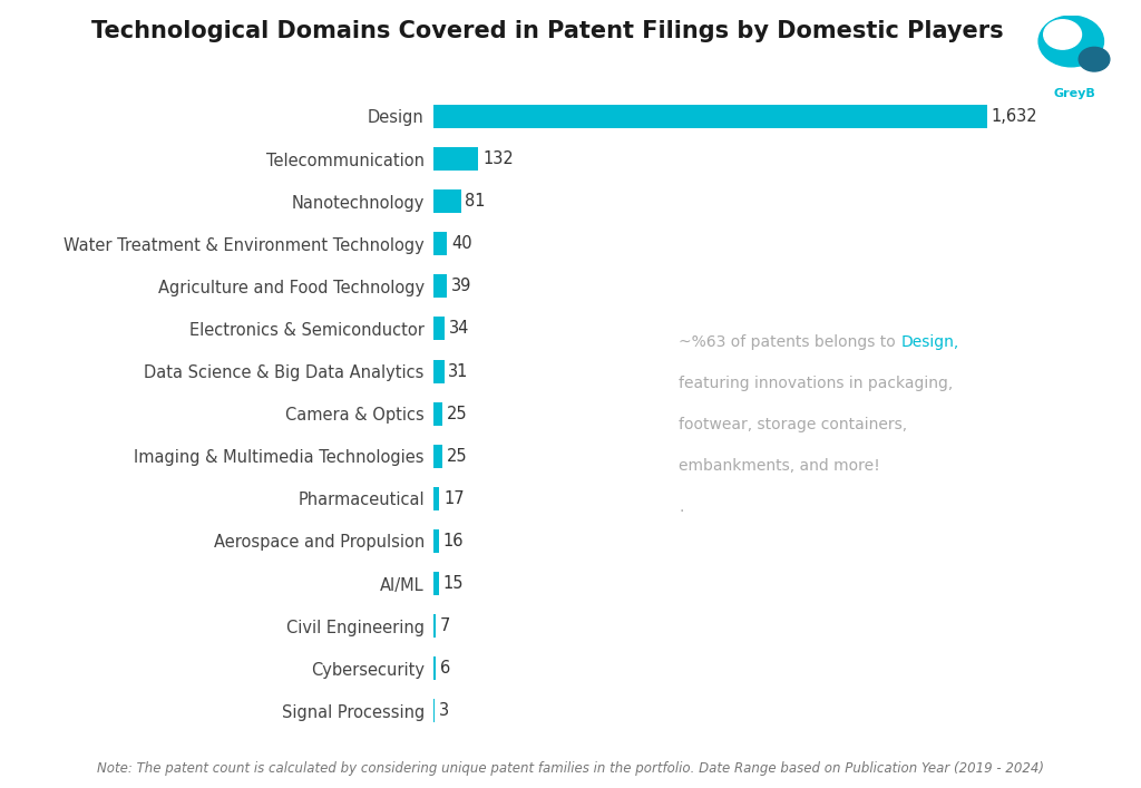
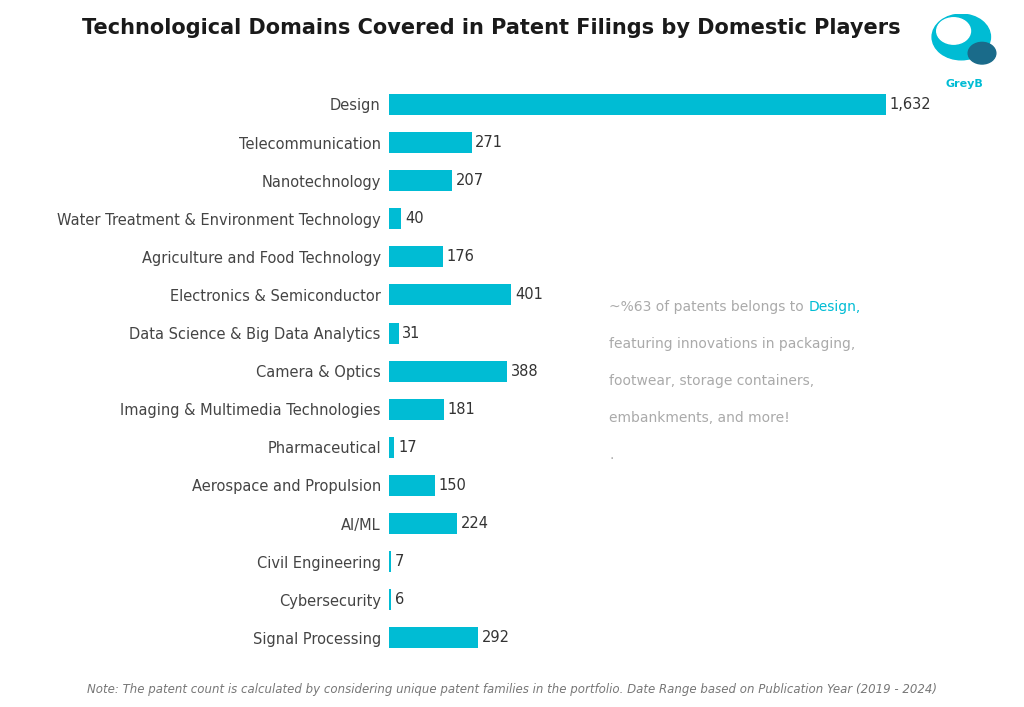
Telecommunication: 132 -> 271
Nanotechnology: 81 -> 207
Agriculture and Food Technology: 39 -> 176
Electronics & Semiconductor: 34 -> 401
Camera & Optics: 25 -> 388
Imaging & Multimedia Technologies: 25 -> 181
Aerospace and Propulsion: 16 -> 150
AI/ML: 15 -> 224
Signal Processing: 3 -> 292
